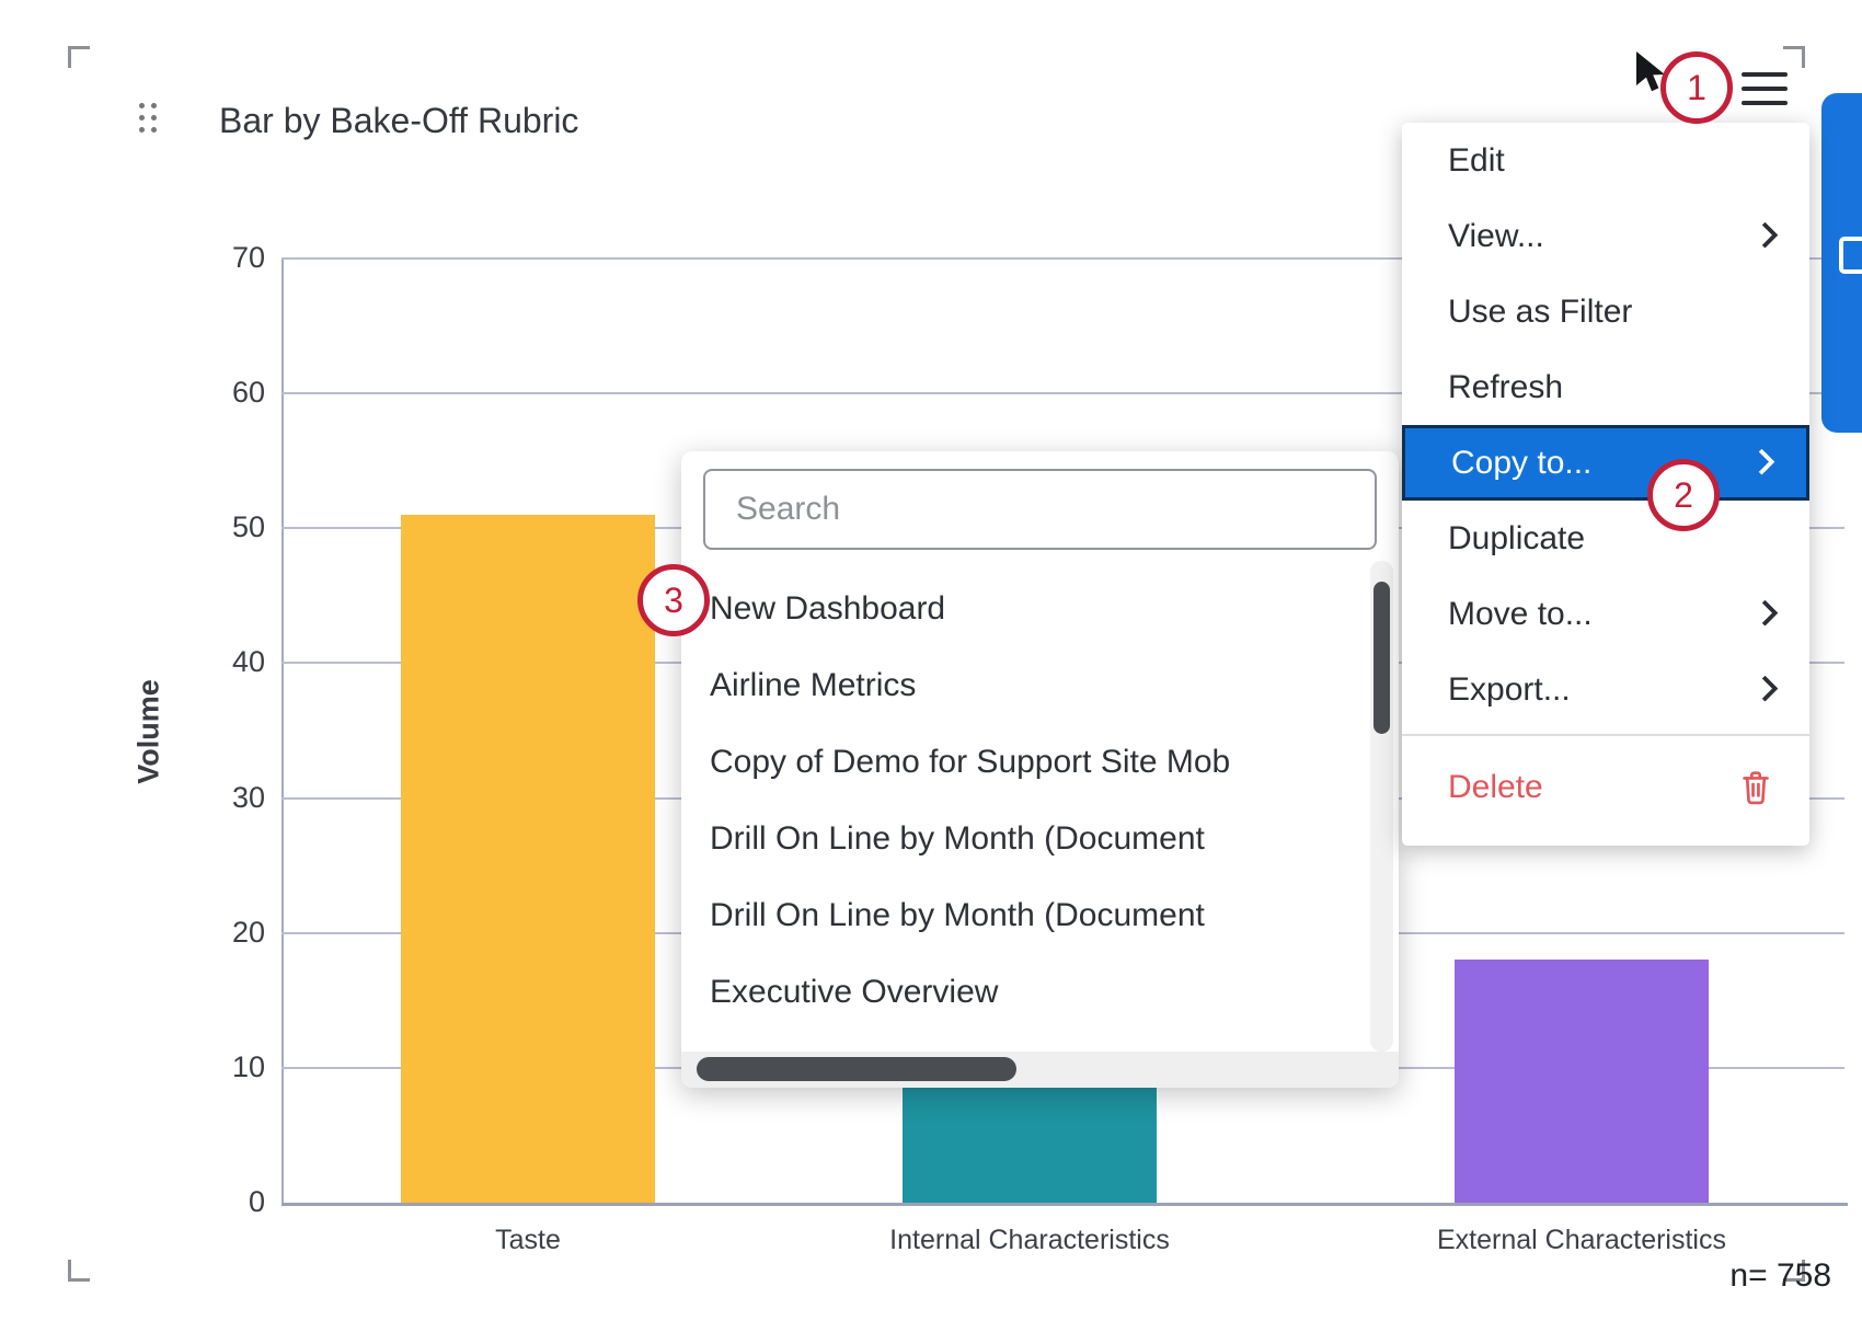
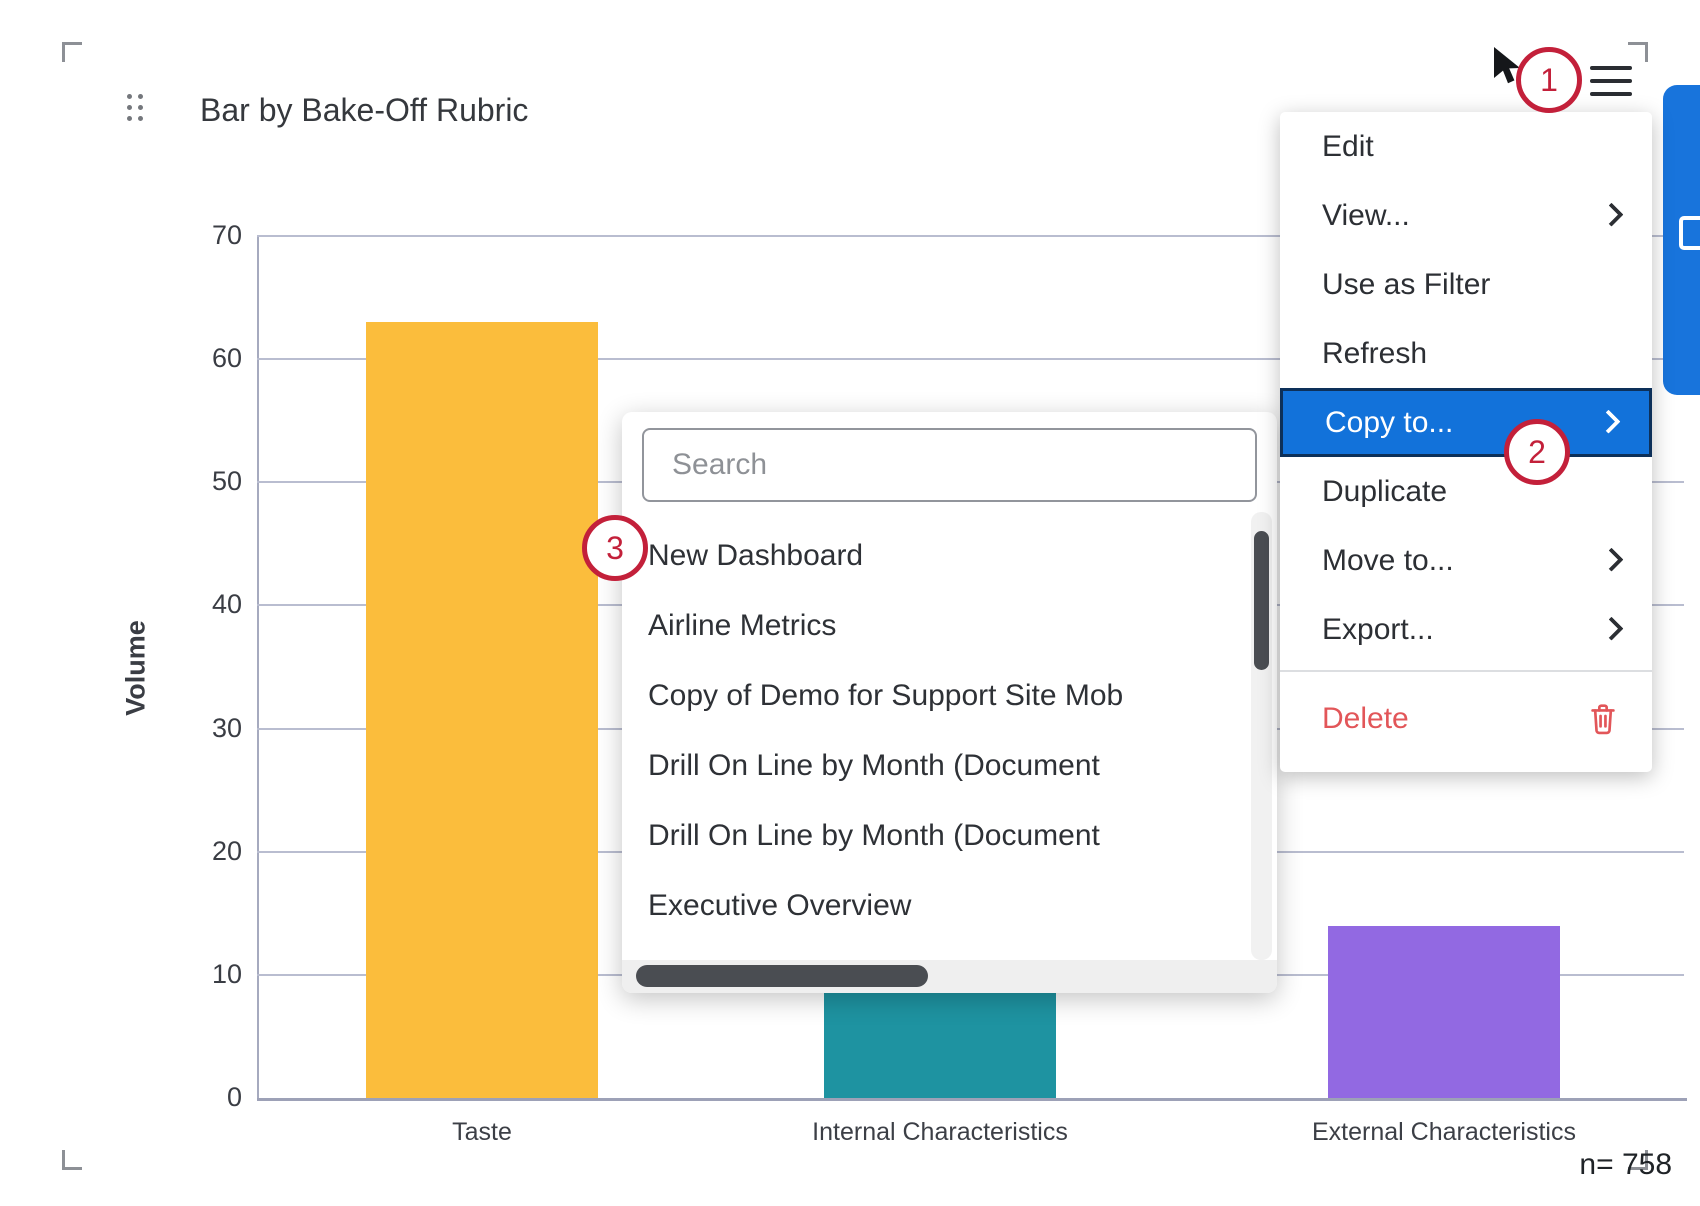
Taste: 51 -> 63
External Characteristics: 18 -> 14
